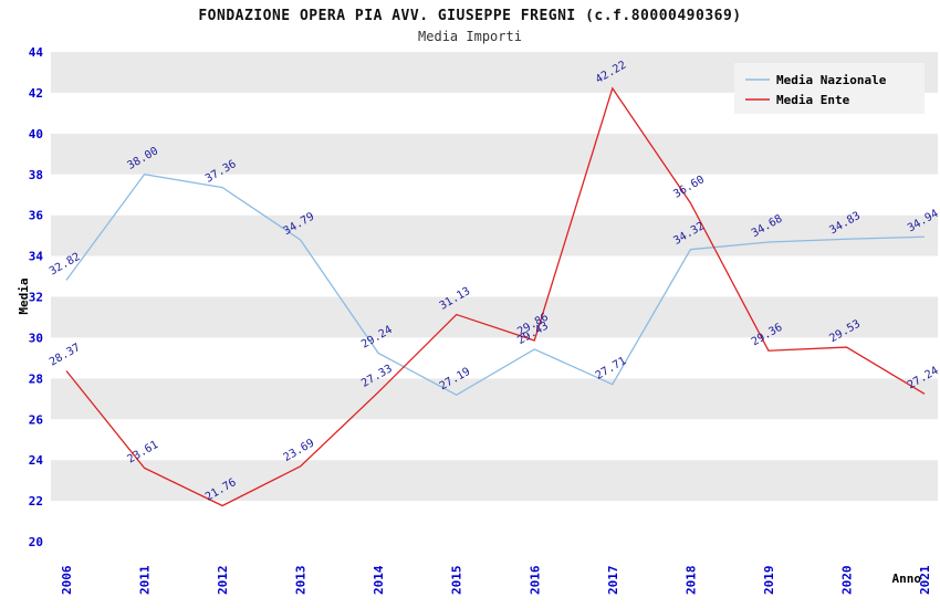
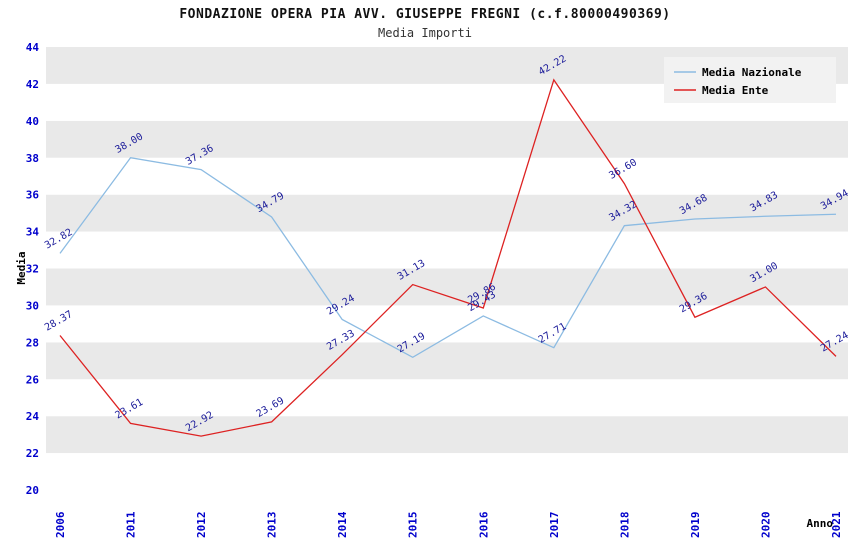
Media Ente/2012: 21.76 -> 22.92
Media Ente/2020: 29.53 -> 31.00
